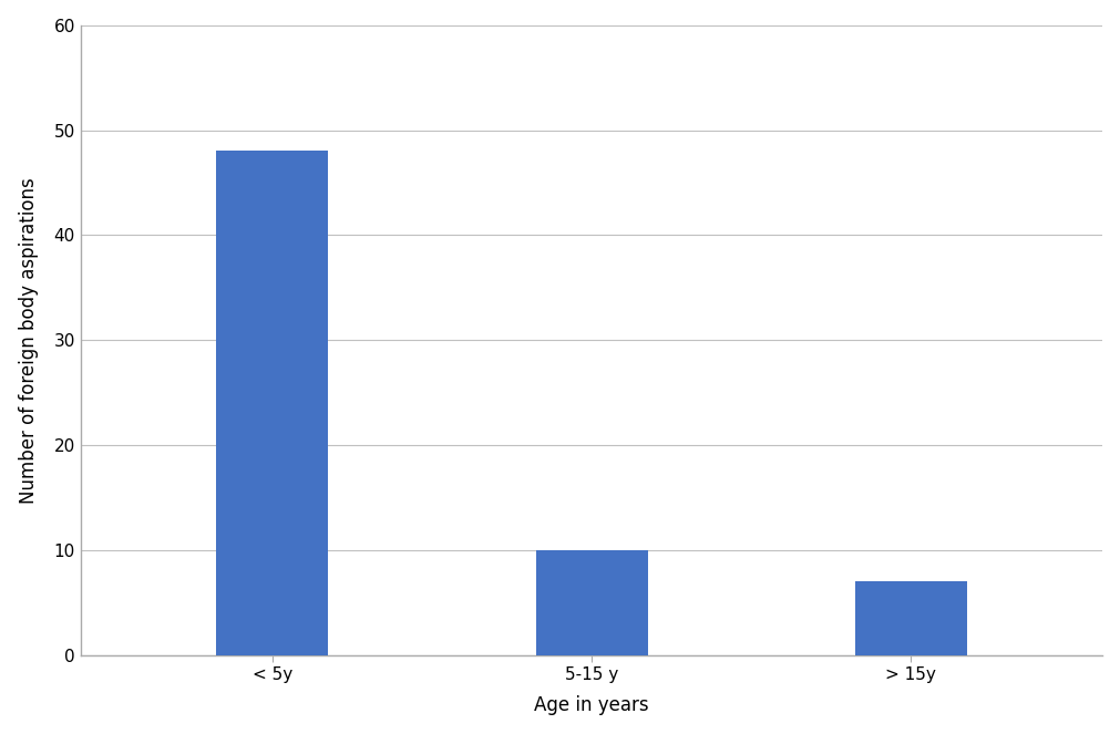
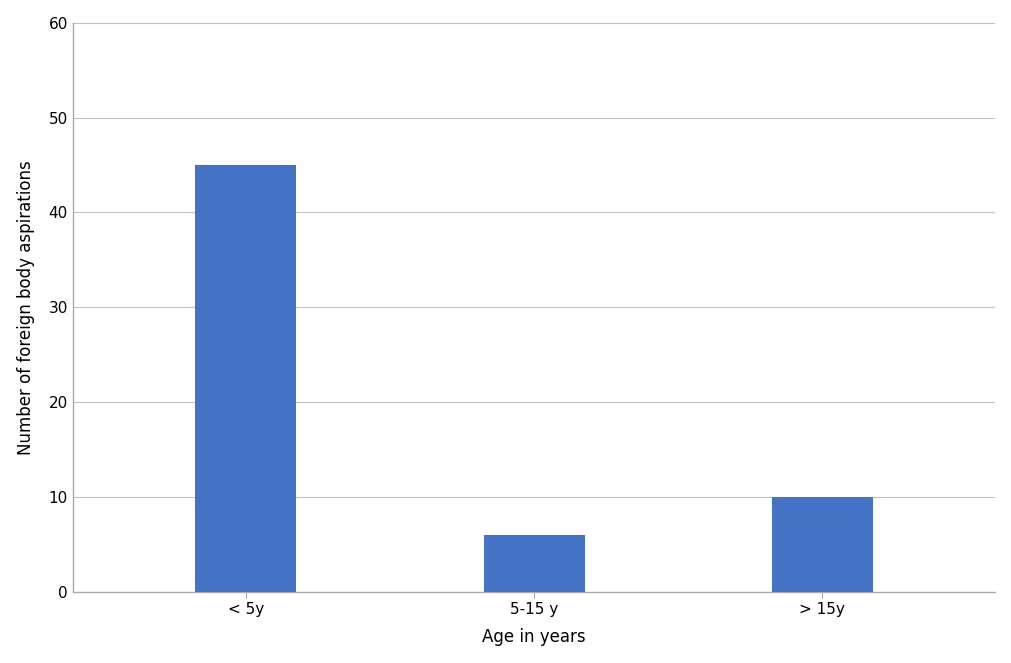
< 5y: 48 -> 45
5-15 y: 10 -> 6
> 15y: 7 -> 10
